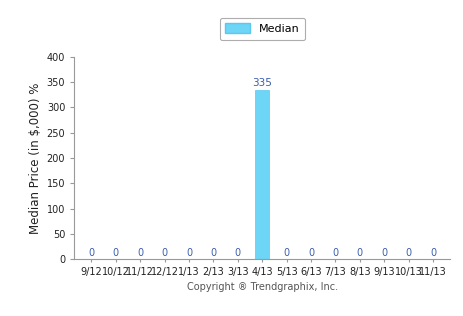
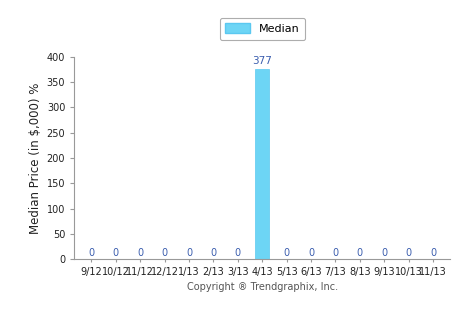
4/13: 335 -> 377
